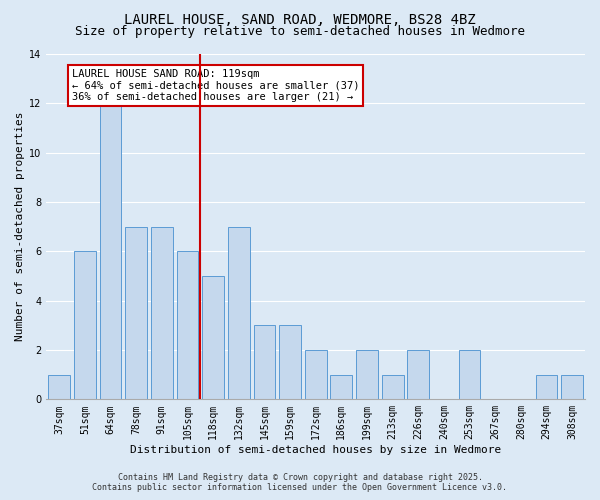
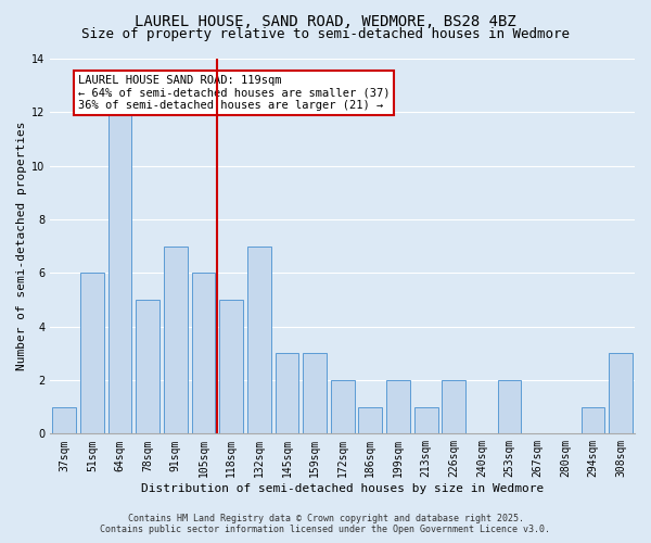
78sqm: 7 -> 5
308sqm: 1 -> 3
